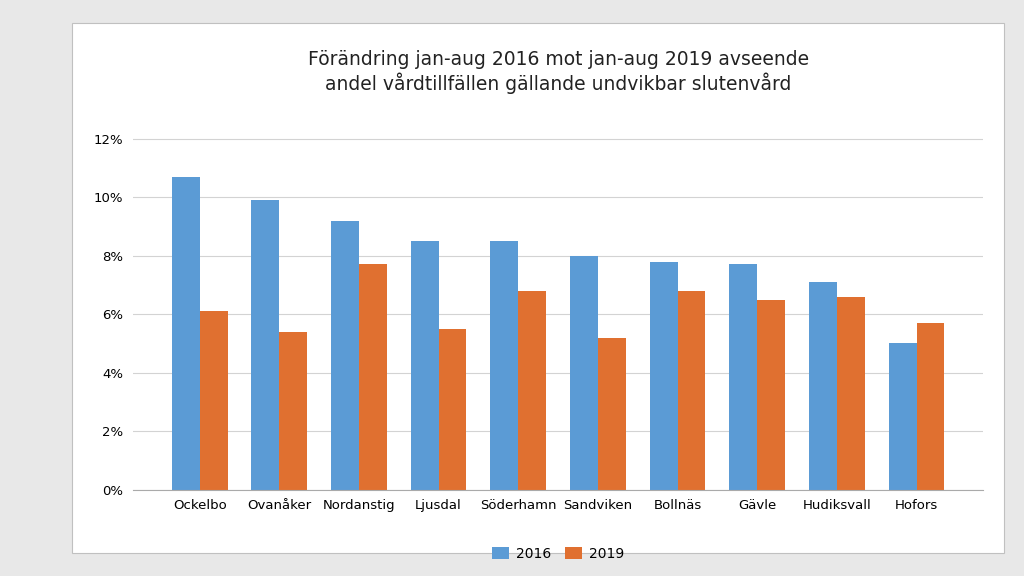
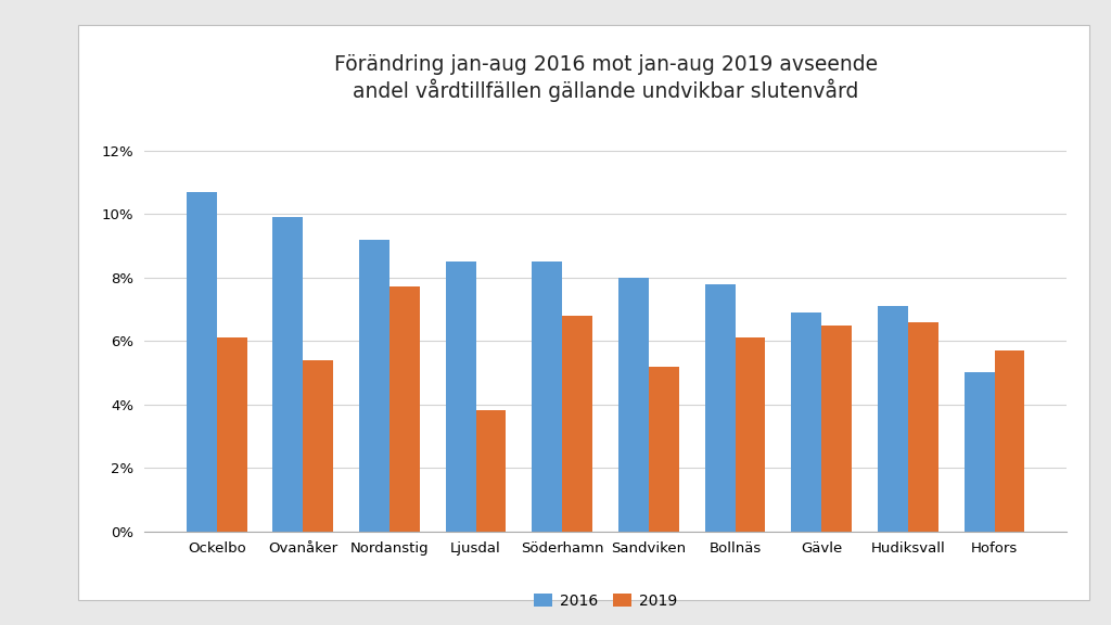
2019/Ljusdal: 5.5% -> 3.8%
2019/Bollnäs: 6.8% -> 6.1%
2016/Gävle: 7.7% -> 6.9%
